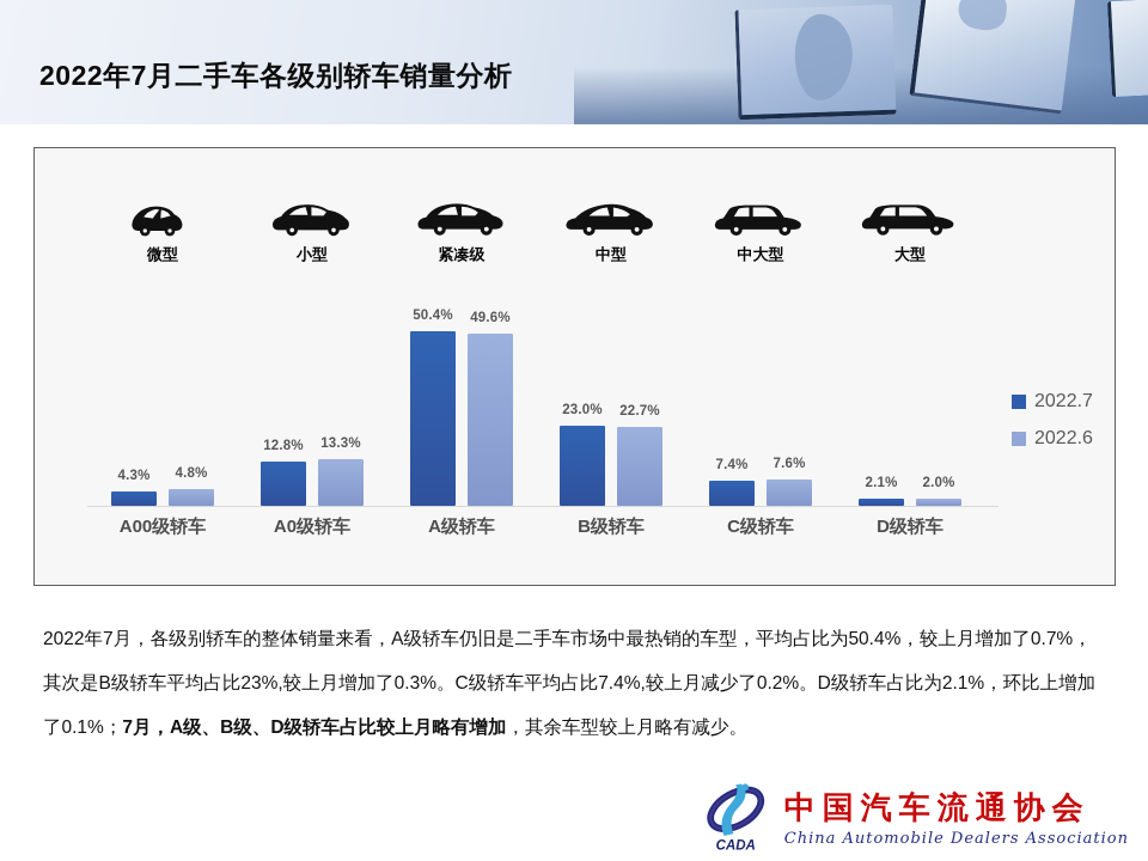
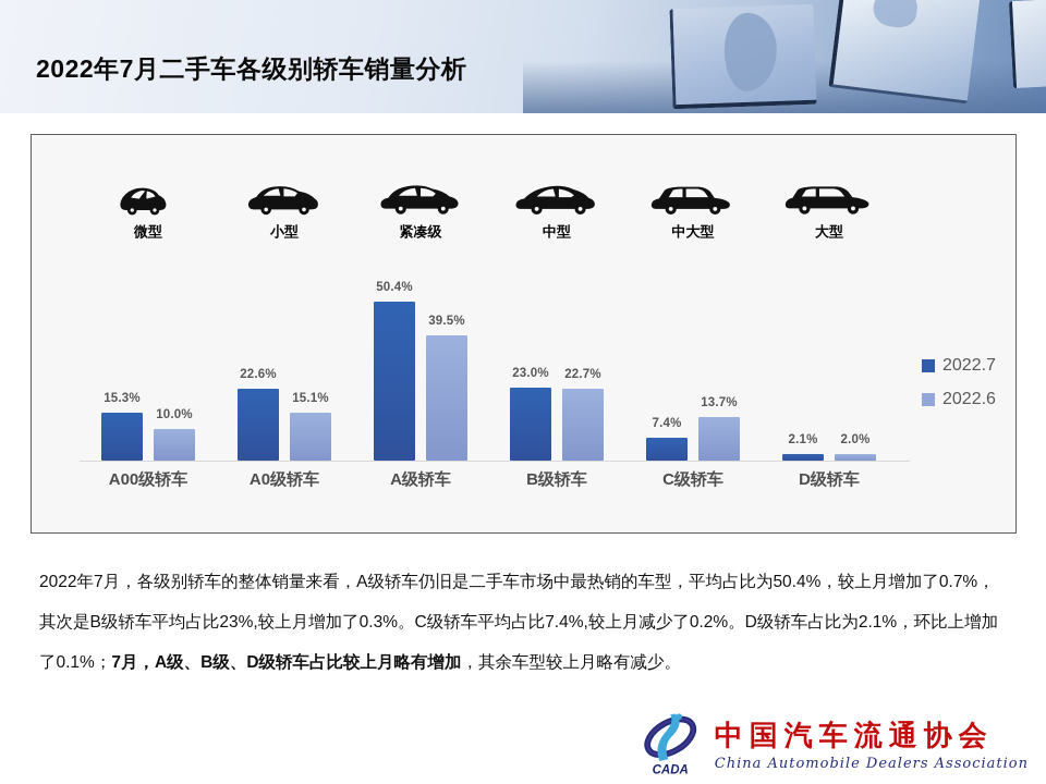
2022.7/A00级轿车: 4.3% -> 15.3%
2022.6/A00级轿车: 4.8% -> 10.0%
2022.7/A0级轿车: 12.8% -> 22.6%
2022.6/A0级轿车: 13.3% -> 15.1%
2022.6/A级轿车: 49.6% -> 39.5%
2022.6/C级轿车: 7.6% -> 13.7%
